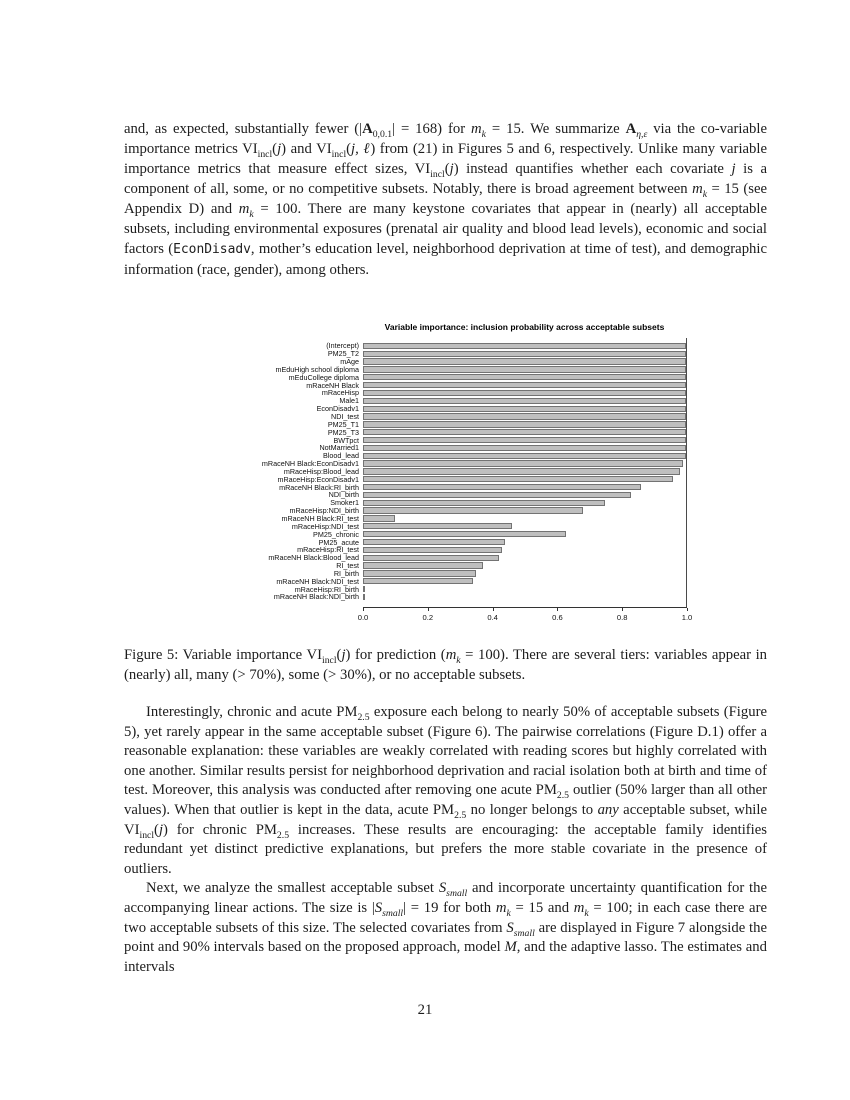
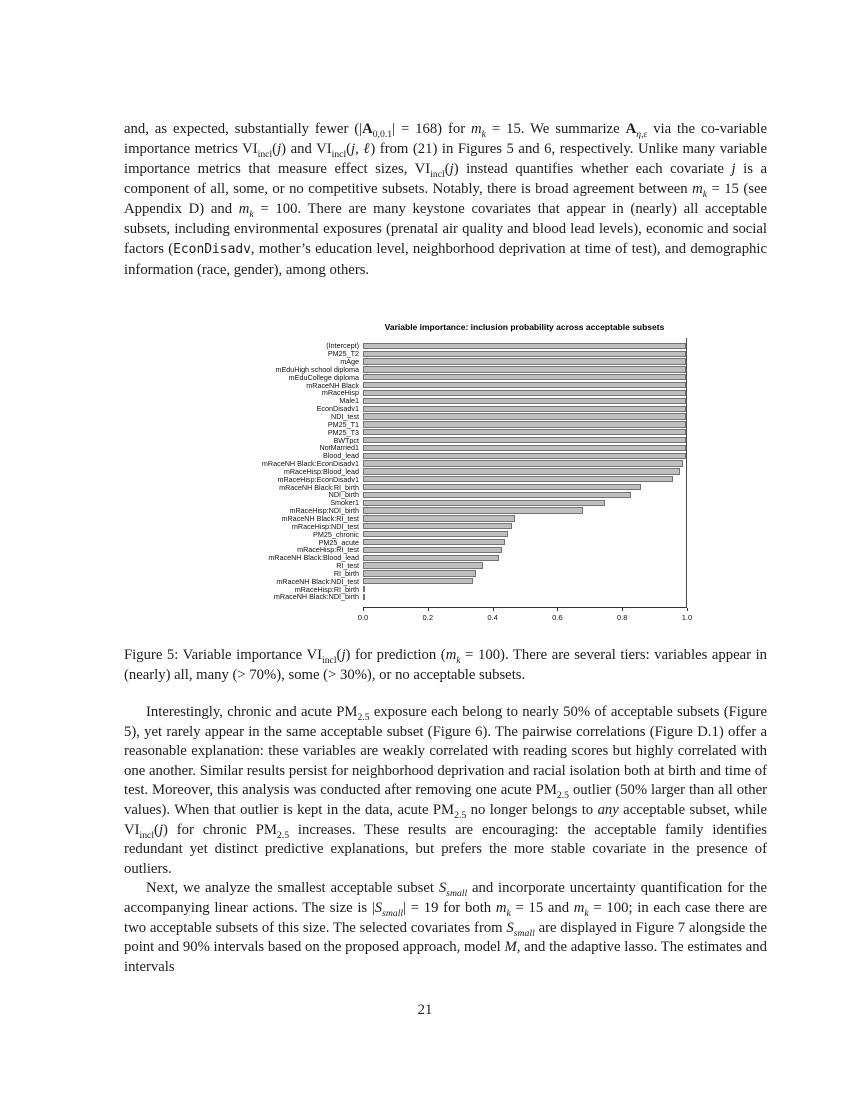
mRaceNH Black:RI_test: 0.10 -> 0.47
PM25_chronic: 0.63 -> 0.45
